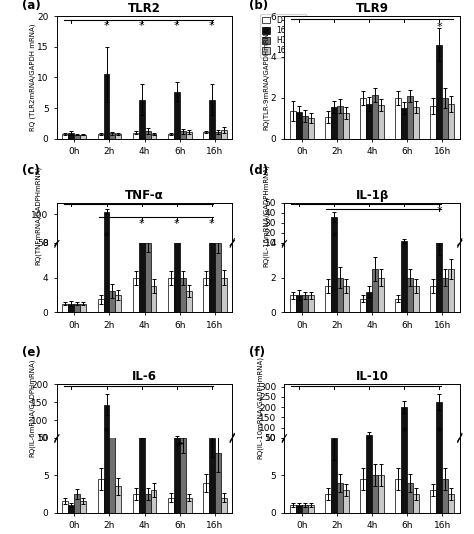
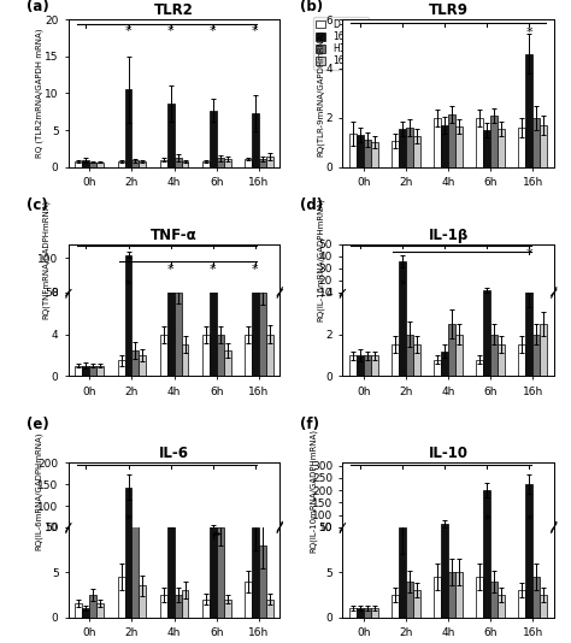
TLR2/1668/4h: 6.4 -> 8.6
TLR2/1668/16h: 6.4 -> 7.3
